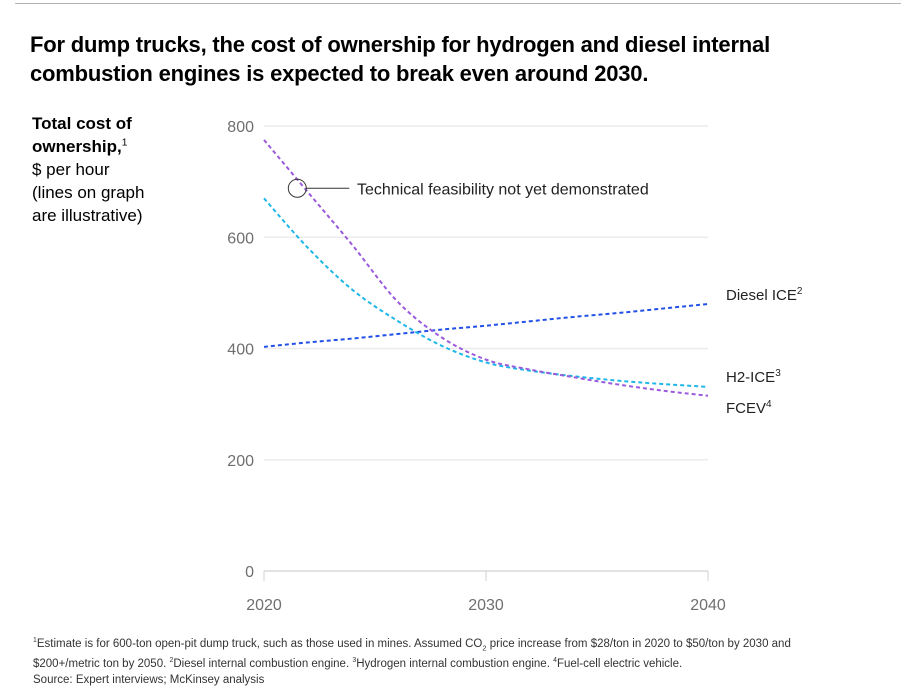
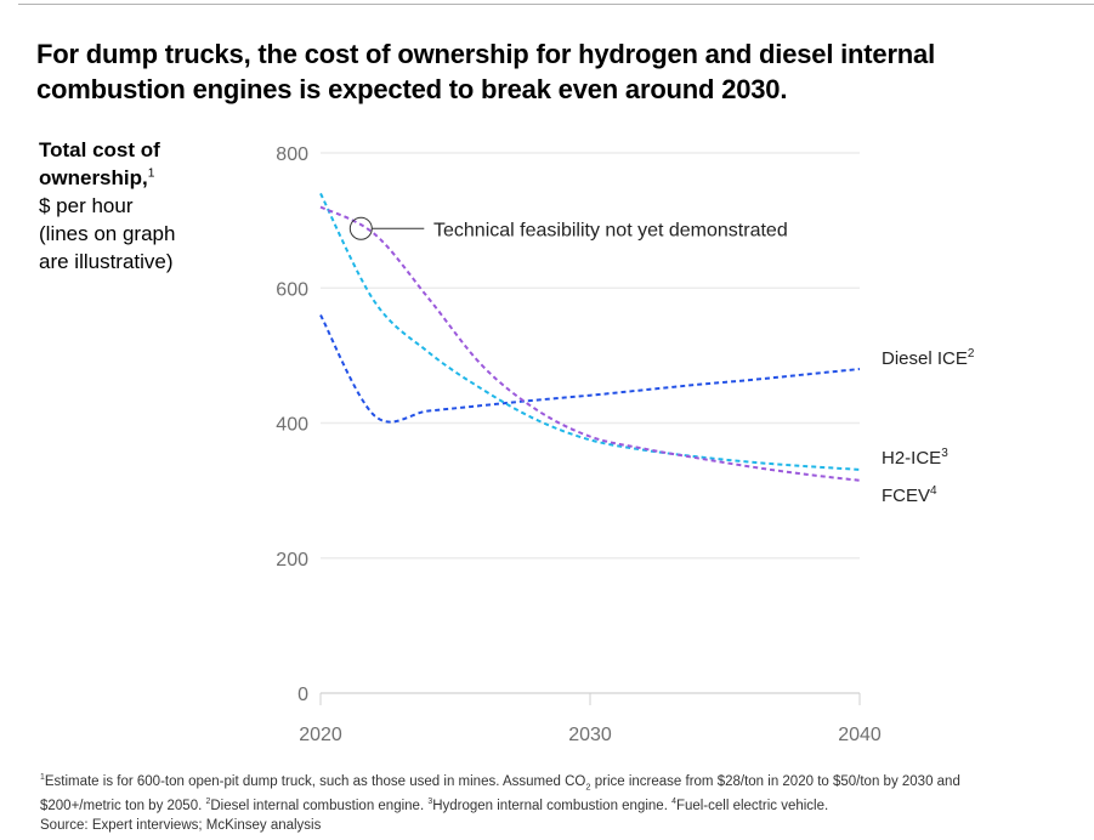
Diesel ICE/2020: 400 -> 560
H2-ICE/2020: 670 -> 740
FCEV/2020: 780 -> 720
